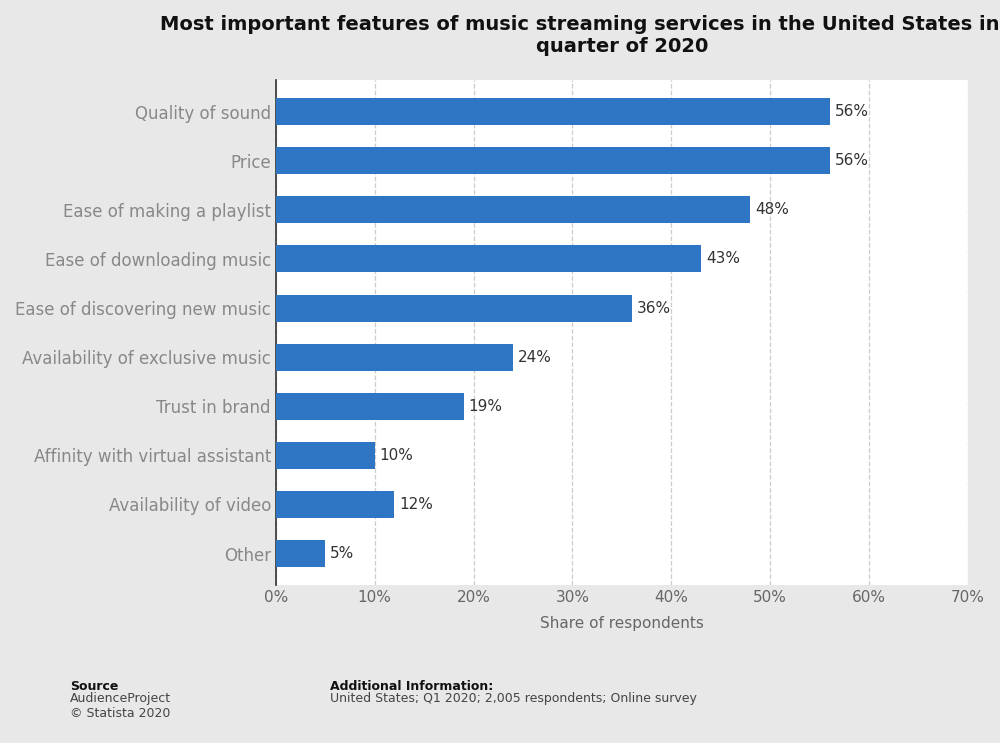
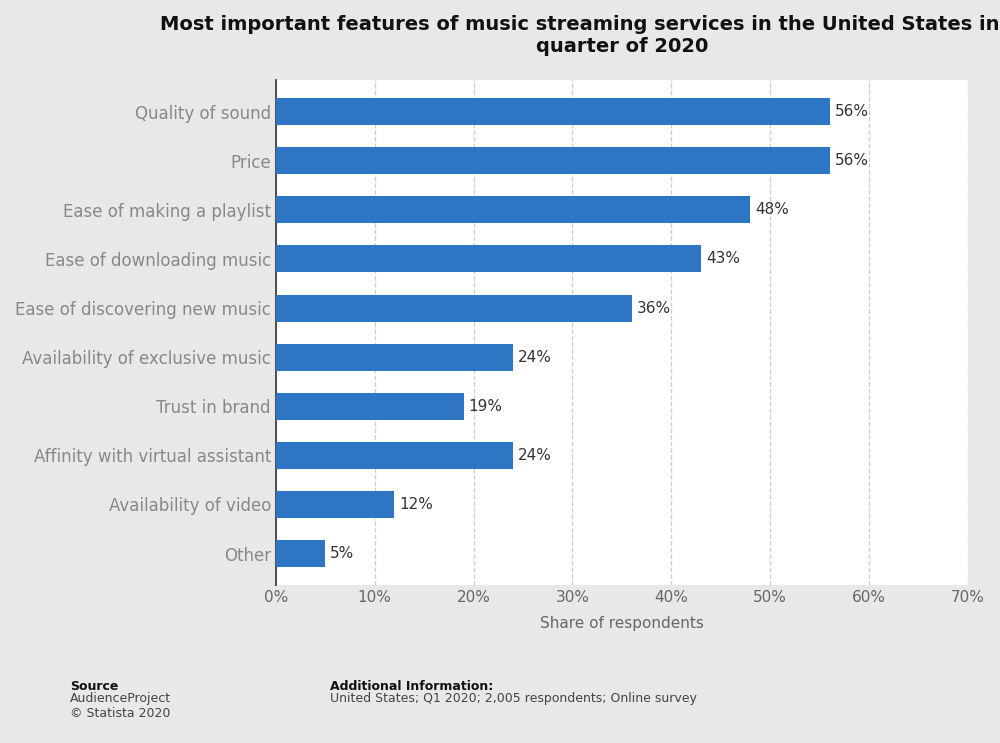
Affinity with virtual assistant: 10% -> 24%
